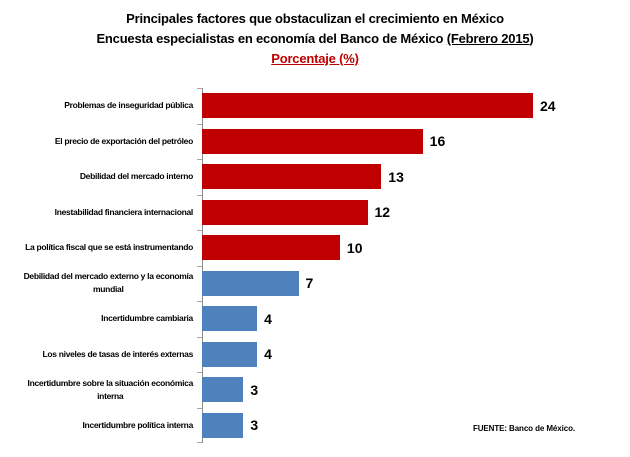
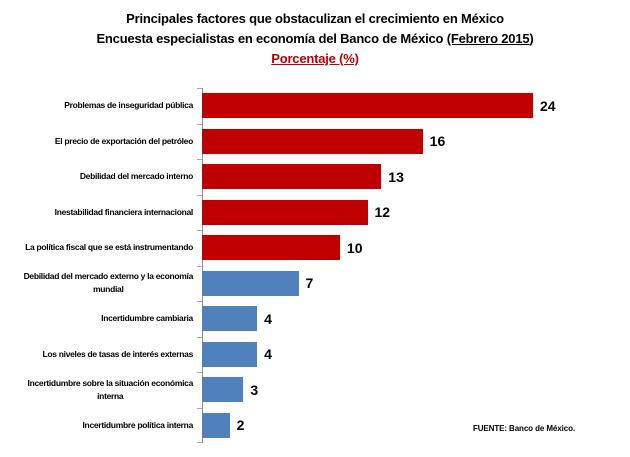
Incertidumbre política interna: 3 -> 2
